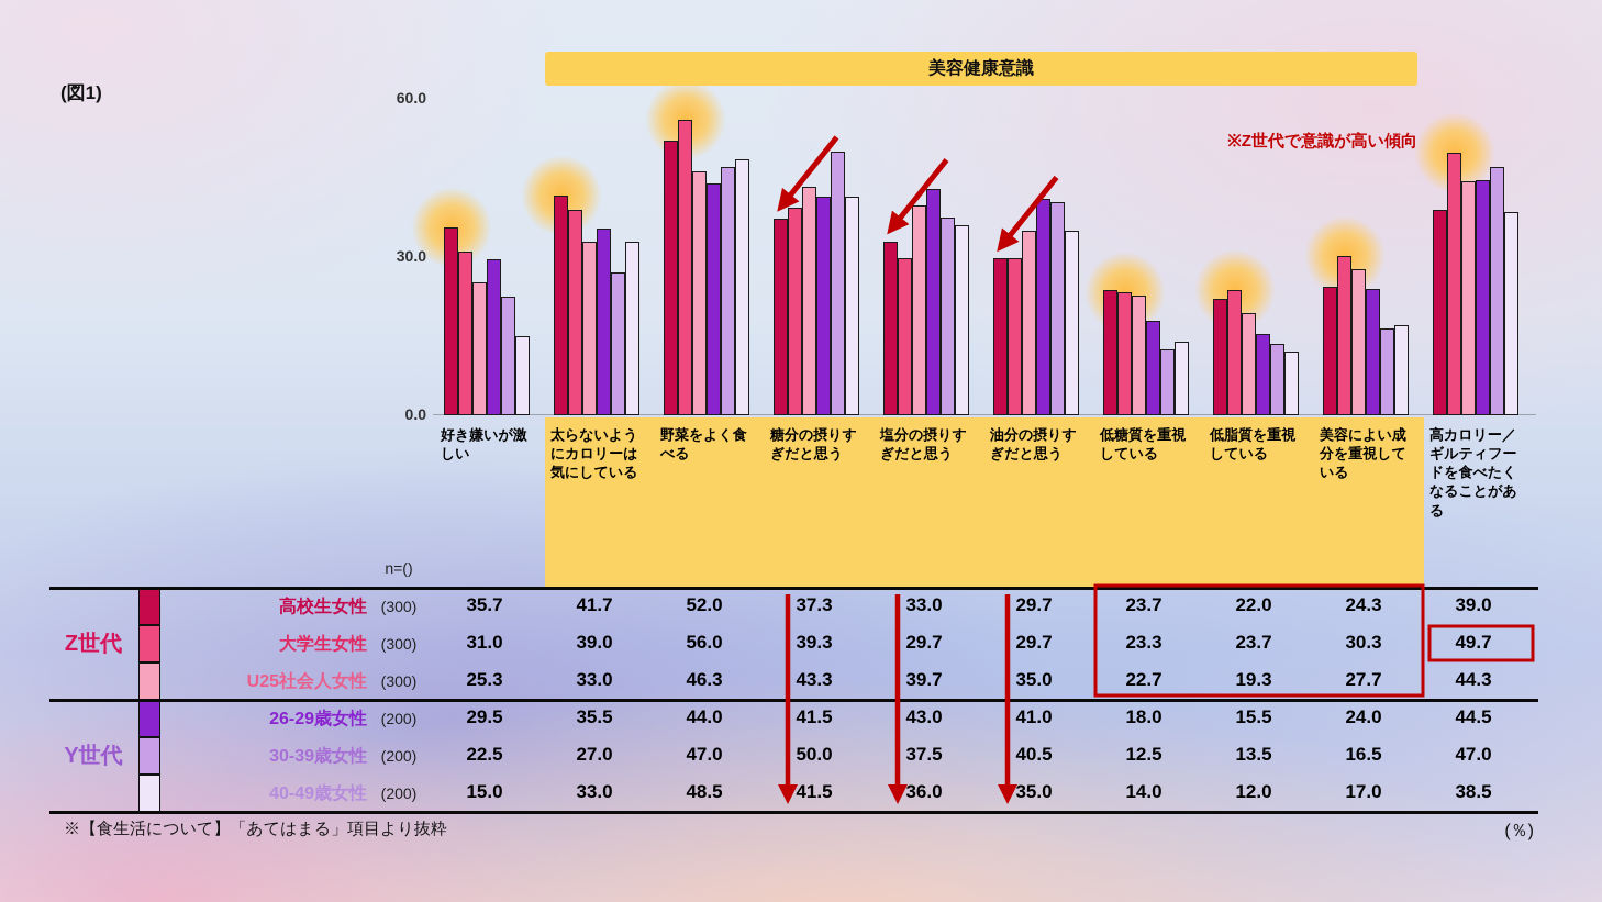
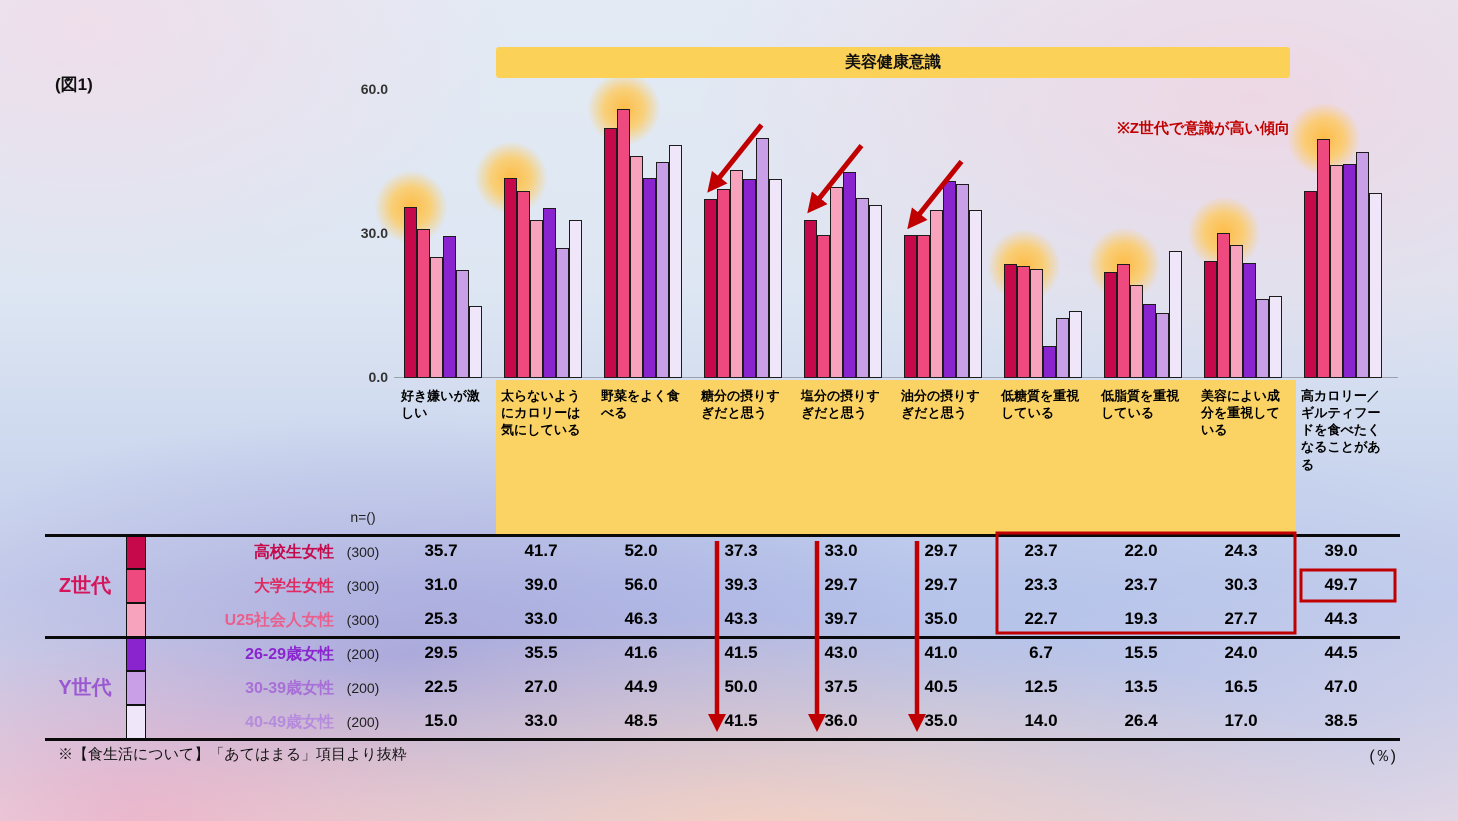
26-29歳女性/野菜をよく食べる: 44.0 -> 41.6
30-39歳女性/野菜をよく食べる: 47.0 -> 44.9
26-29歳女性/低糖質を重視している: 18.0 -> 6.7
40-49歳女性/低脂質を重視している: 12.0 -> 26.4
